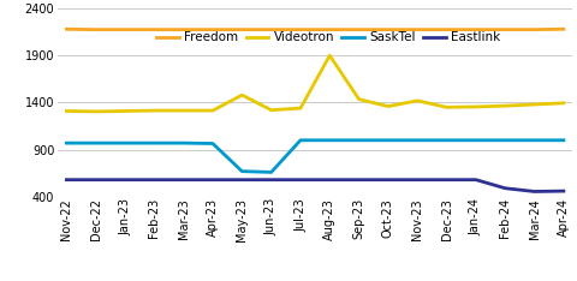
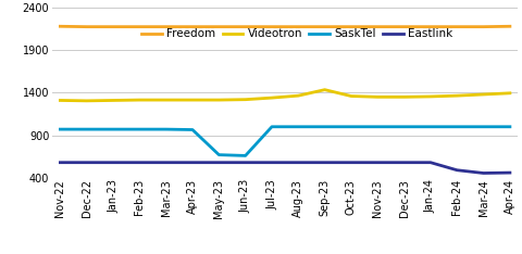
Videotron/May-23: 1480 -> 1320
Videotron/Aug-23: 1900 -> 1360
Videotron/Nov-23: 1420 -> 1350
